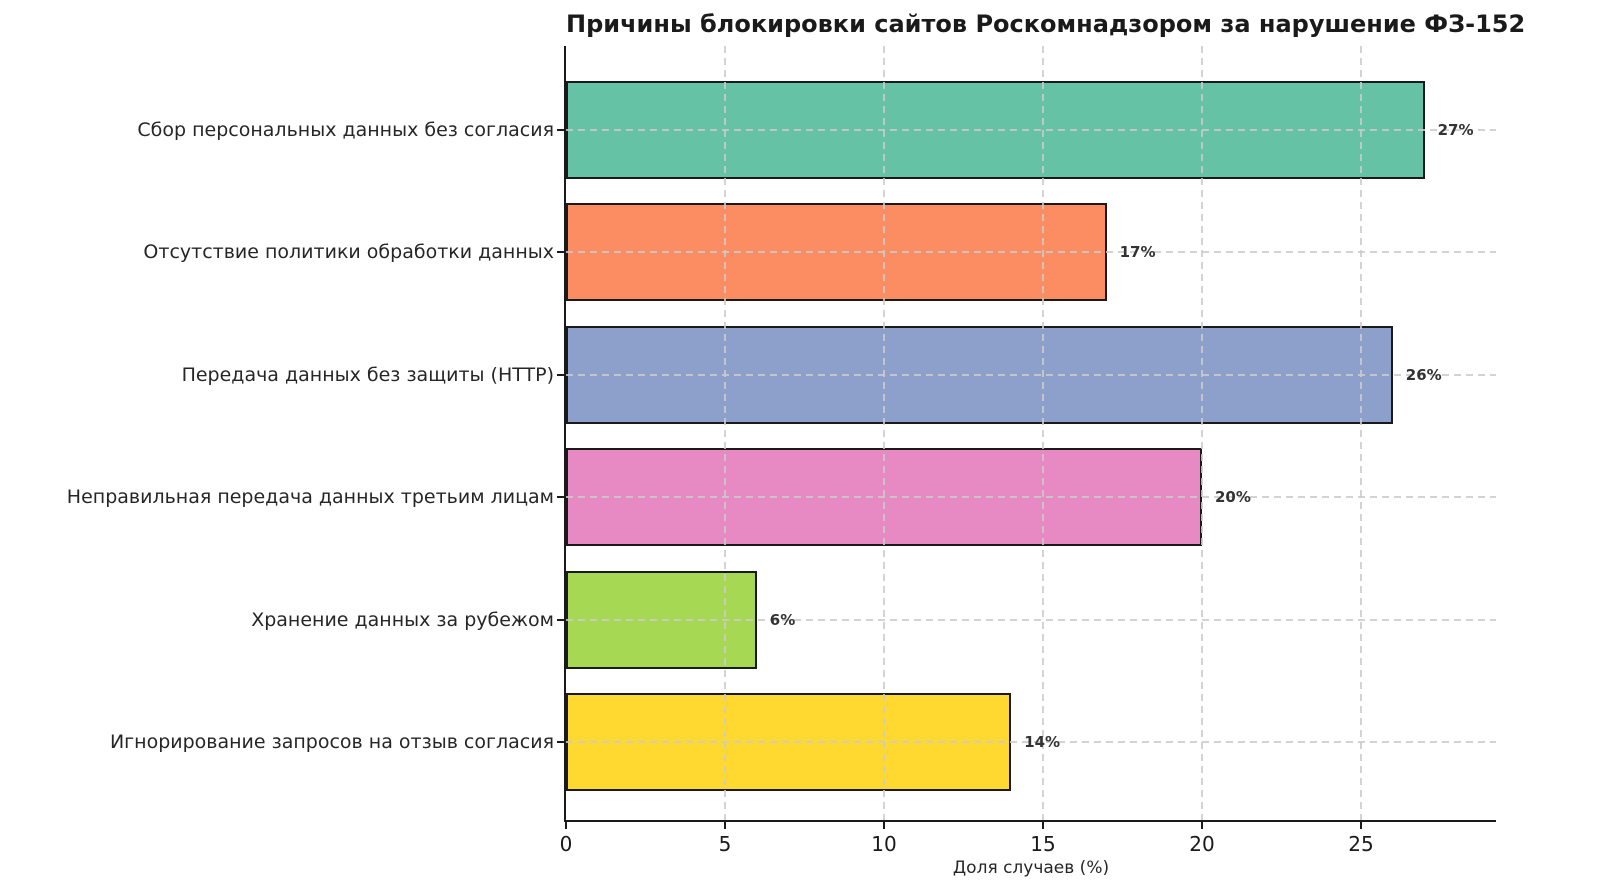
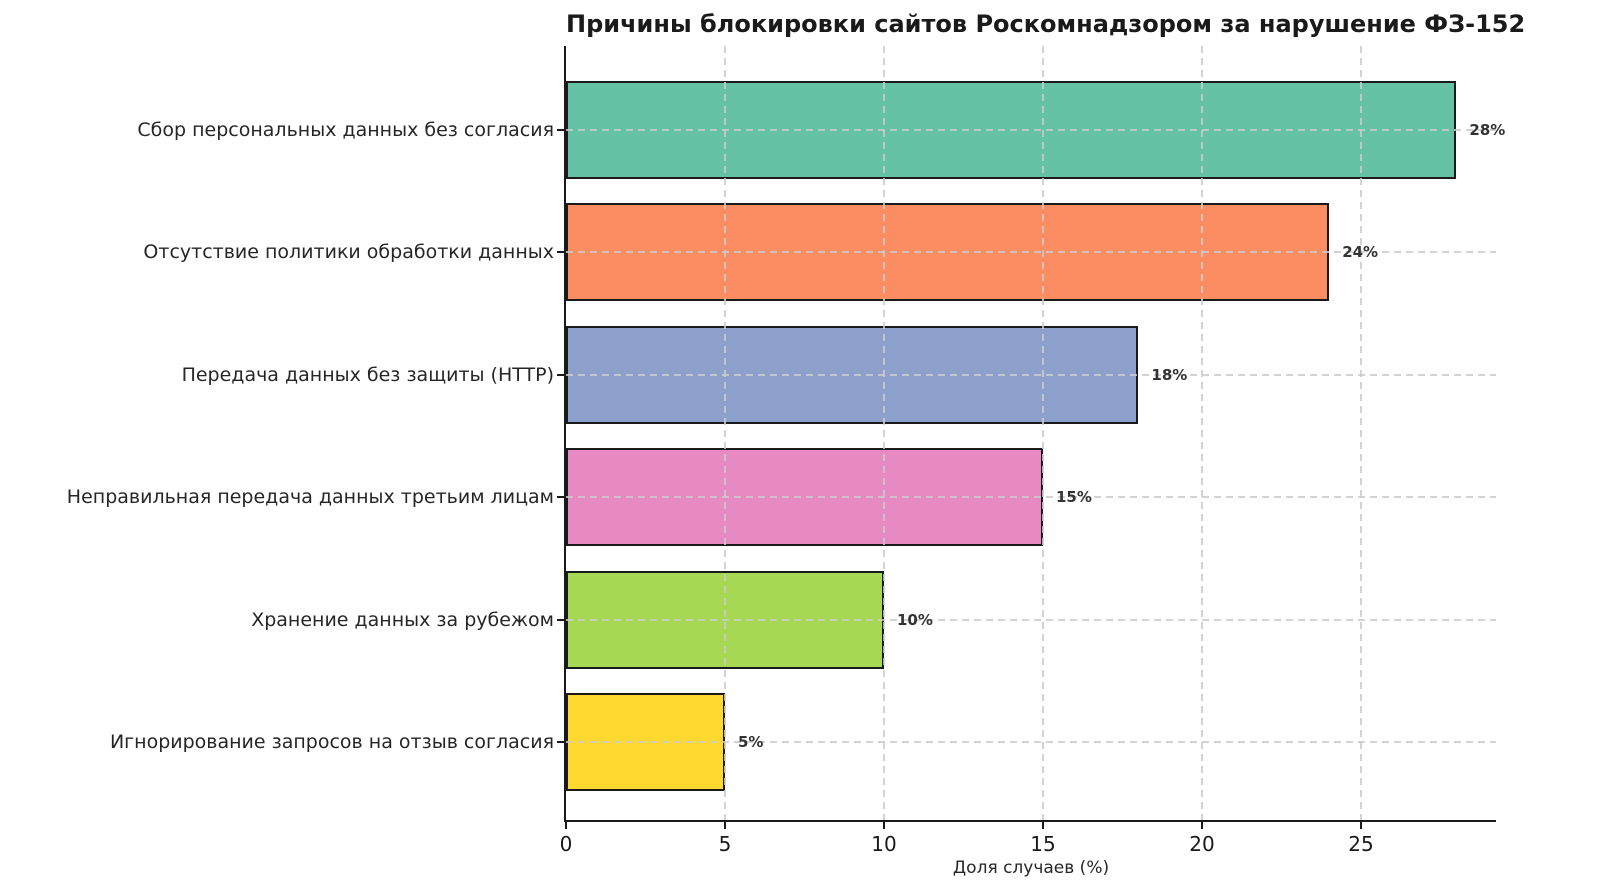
Сбор персональных данных без согласия: 27% -> 28%
Отсутствие политики обработки данных: 17% -> 24%
Передача данных без защиты (HTTP): 26% -> 18%
Неправильная передача данных третьим лицам: 20% -> 15%
Хранение данных за рубежом: 6% -> 10%
Игнорирование запросов на отзыв согласия: 14% -> 5%
